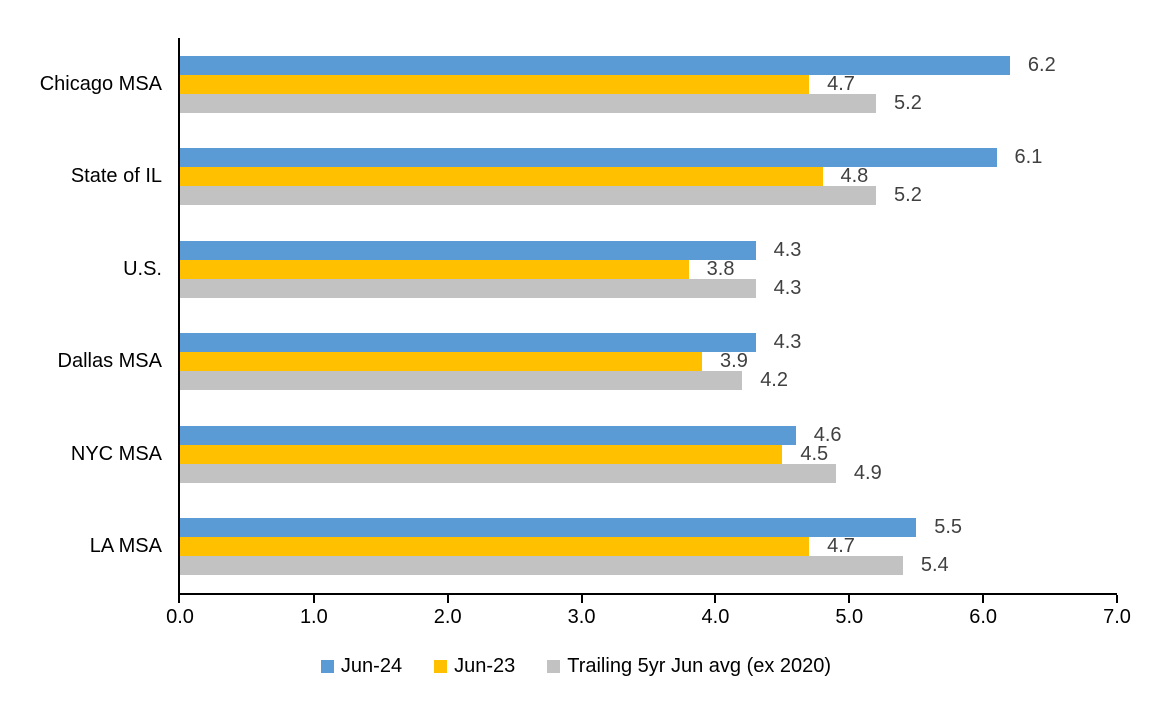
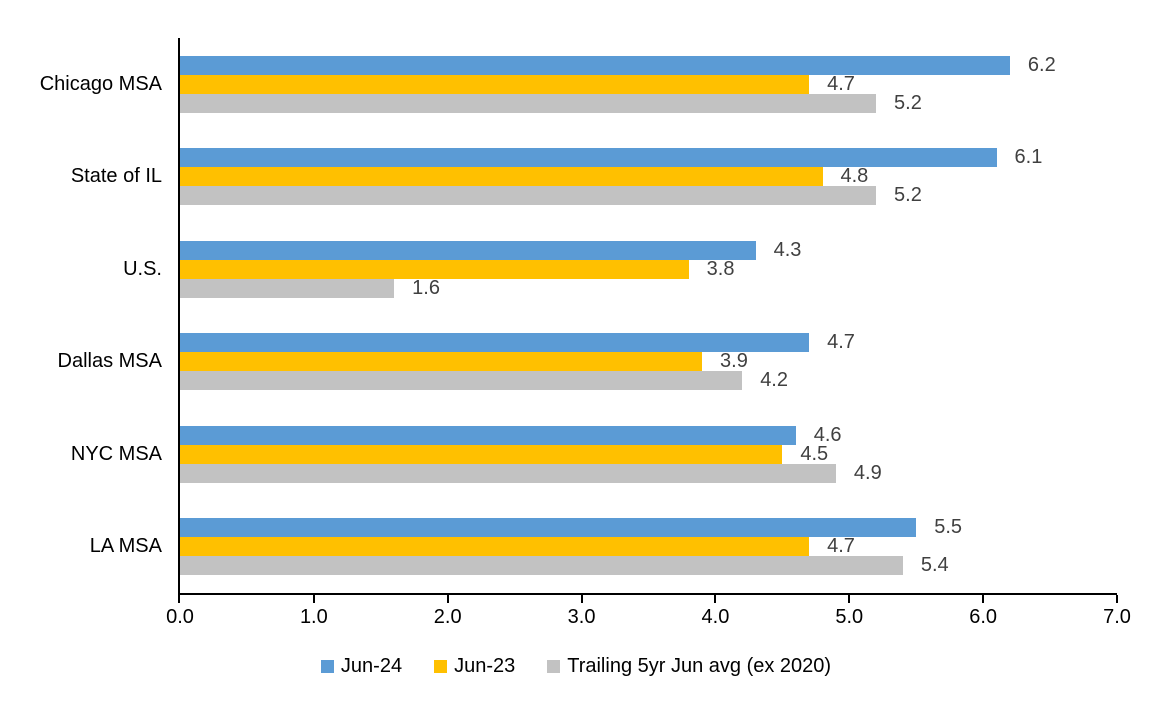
Trailing 5yr Jun avg (ex 2020)/U.S.: 4.3 -> 1.6
Jun-24/Dallas MSA: 4.3 -> 4.7
